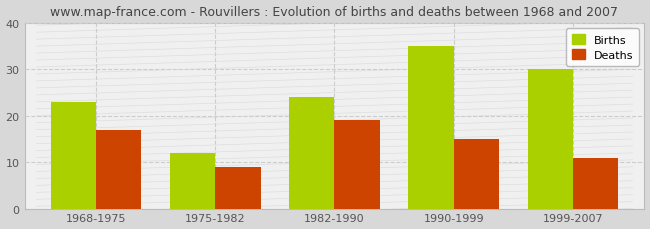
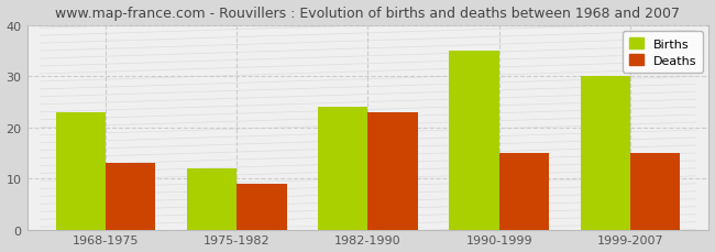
Deaths/1968-1975: 17 -> 13
Deaths/1982-1990: 19 -> 23
Deaths/1999-2007: 11 -> 15
